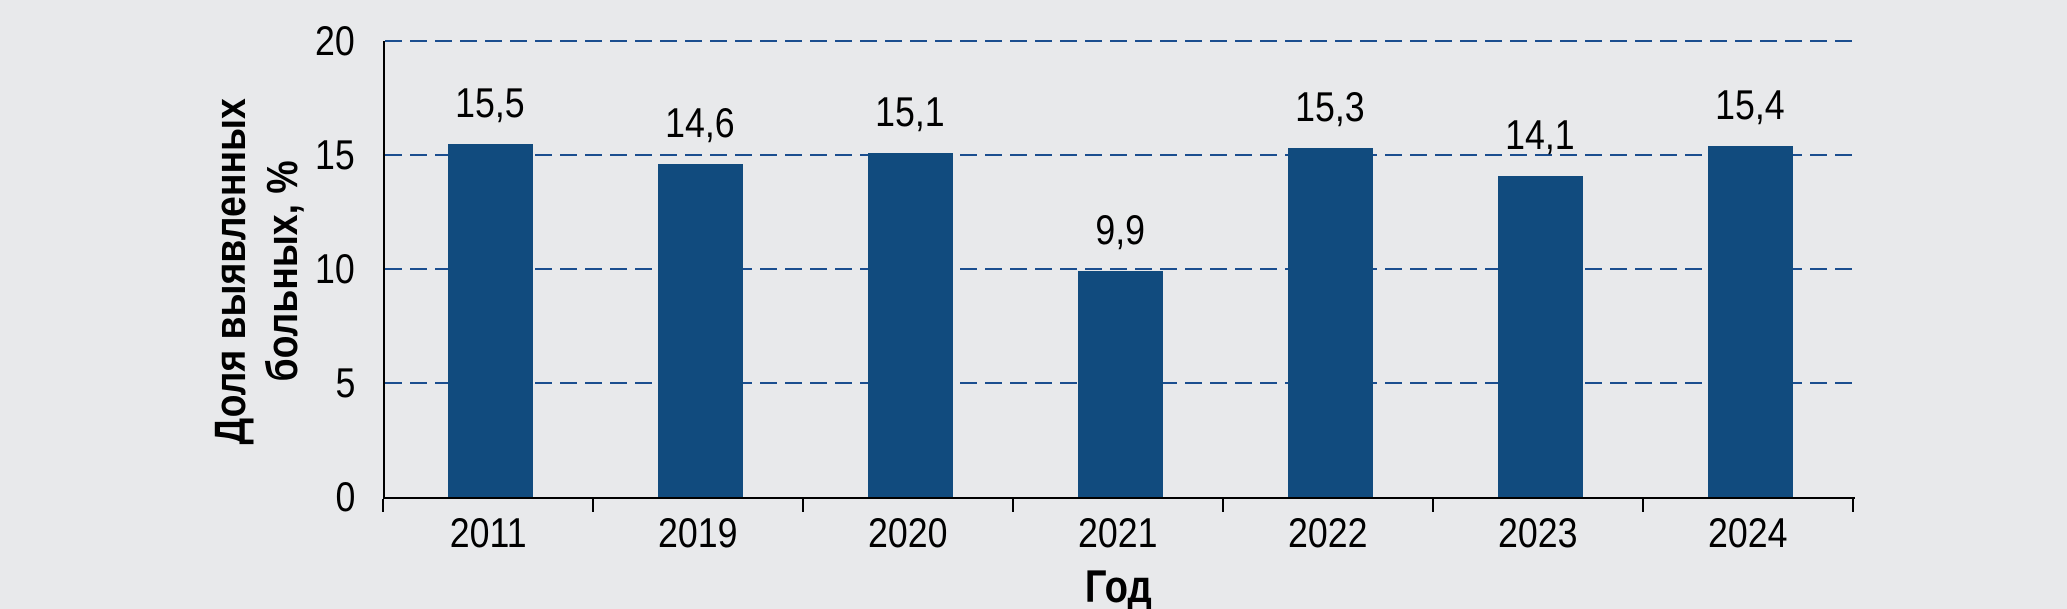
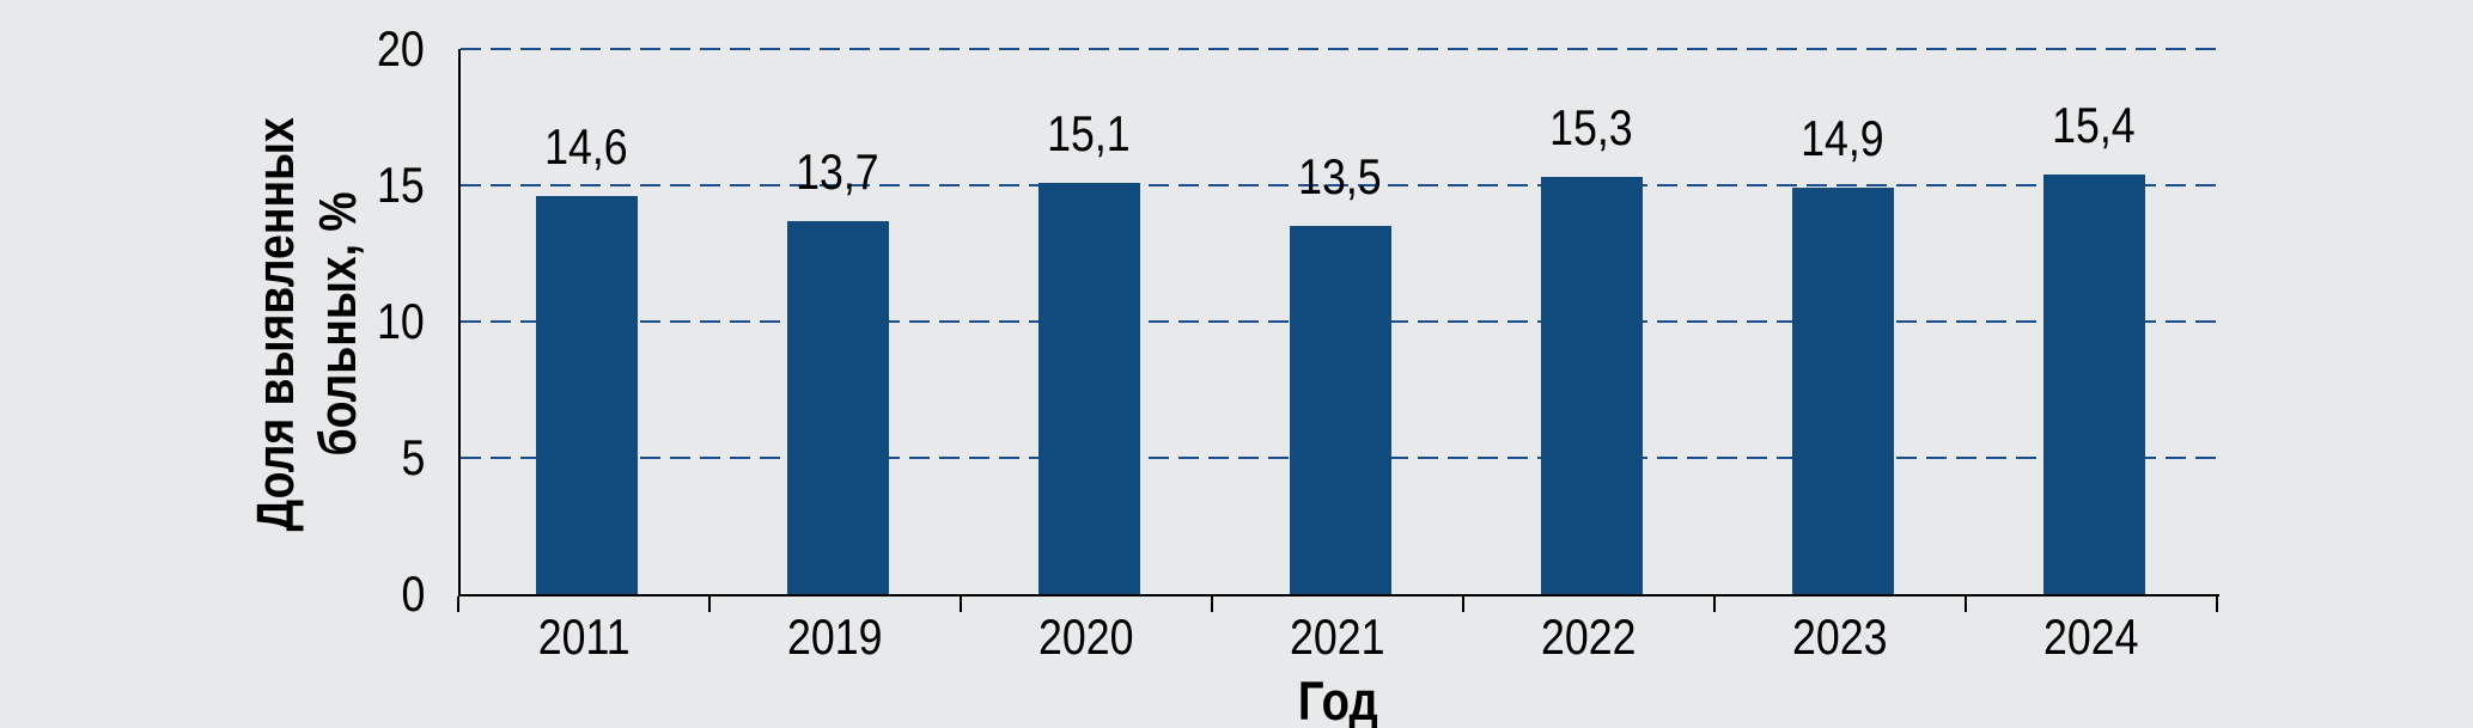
2011: 15,5 -> 14,6
2019: 14,6 -> 13,7
2021: 9,9 -> 13,5
2023: 14,1 -> 14,9
